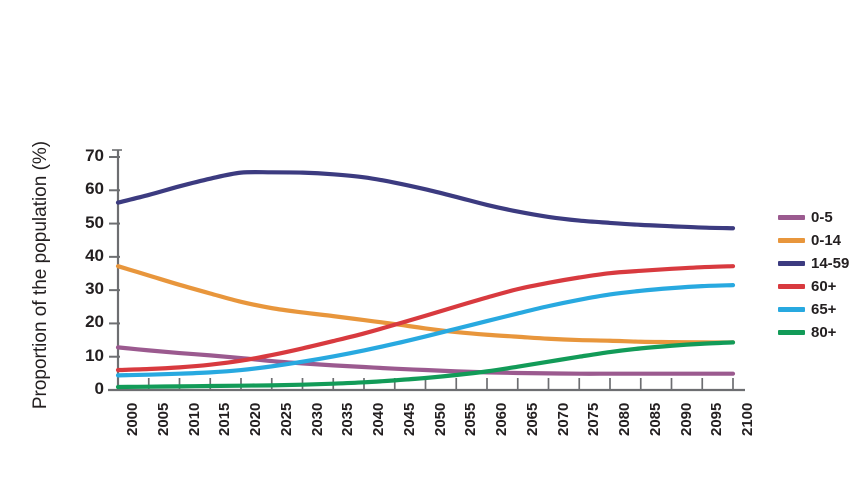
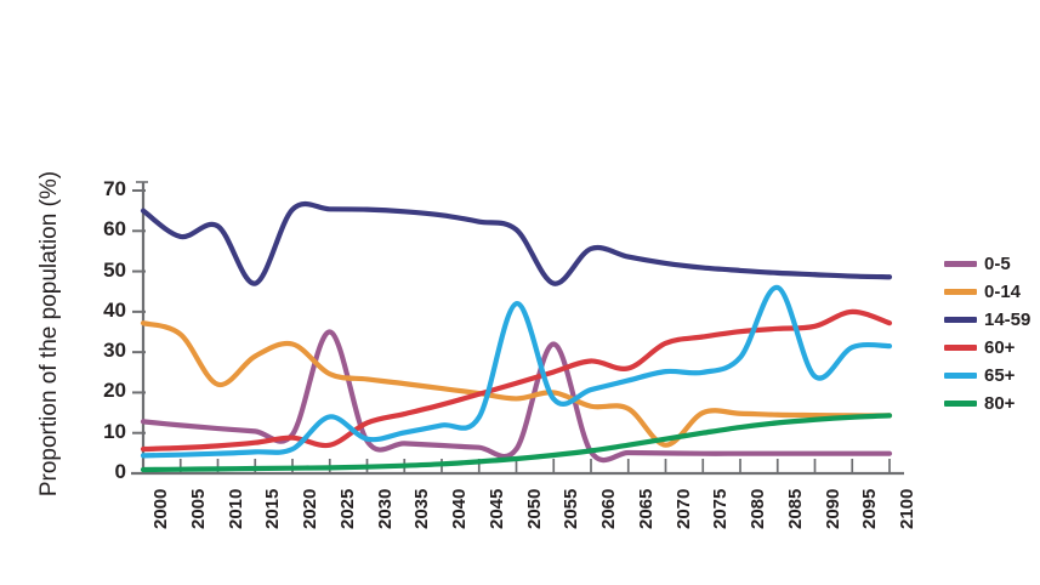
14-59/2000: 56 -> 65
0-14/2010: 32 -> 22
14-59/2015: 64 -> 47
0-14/2020: 26 -> 32
0-5/2025: 9 -> 35
60+/2025: 10 -> 7
65+/2025: 7 -> 14
65+/2050: 16 -> 42
0-5/2055: 6 -> 32
0-14/2055: 17 -> 20
14-59/2055: 58 -> 47
60+/2065: 30 -> 26
0-14/2070: 15 -> 7
65+/2075: 27 -> 25
65+/2085: 30 -> 46
65+/2090: 31 -> 24
60+/2095: 37 -> 40
